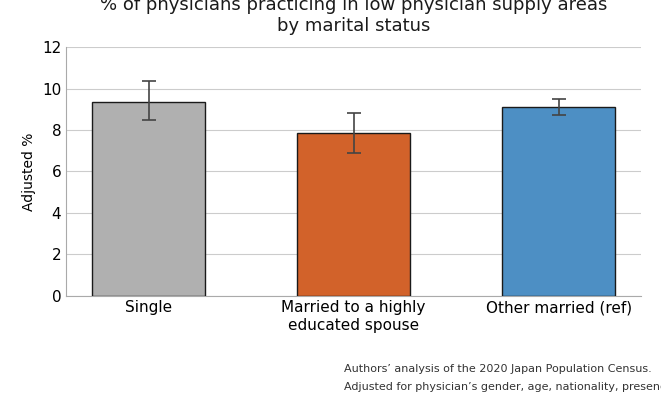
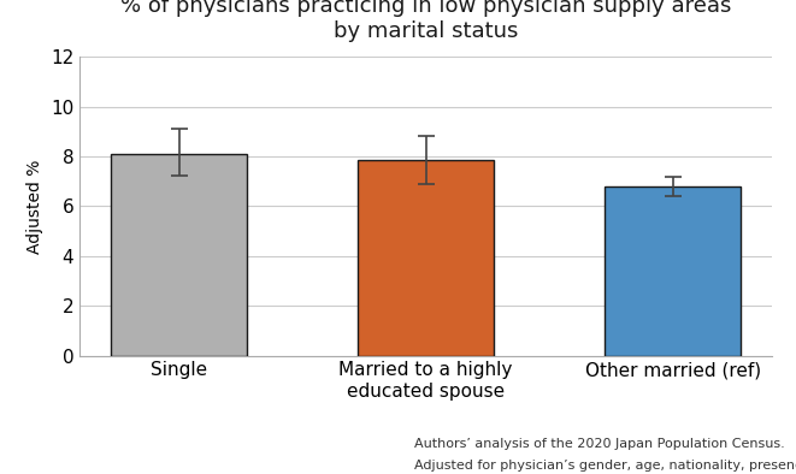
Single: 9.35 -> 8.10
Other married (ref): 9.10 -> 6.80
